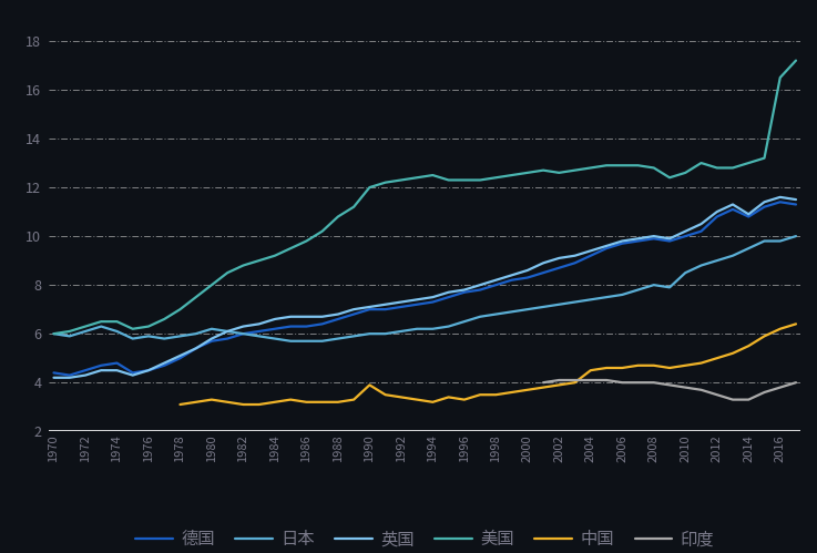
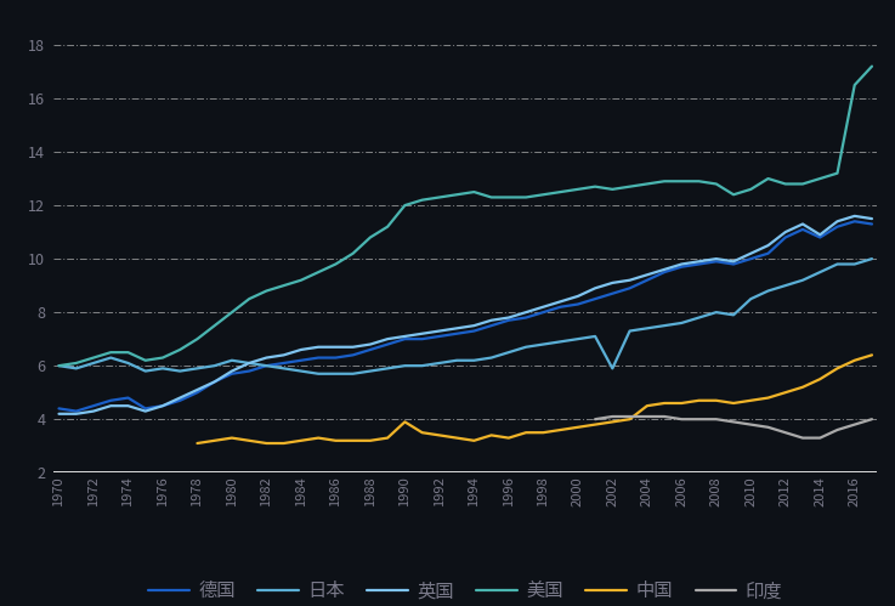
日本/2002: 7.2 -> 5.9
